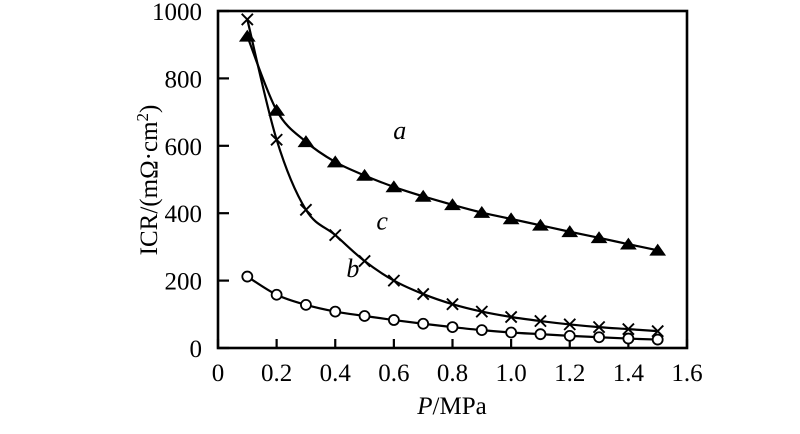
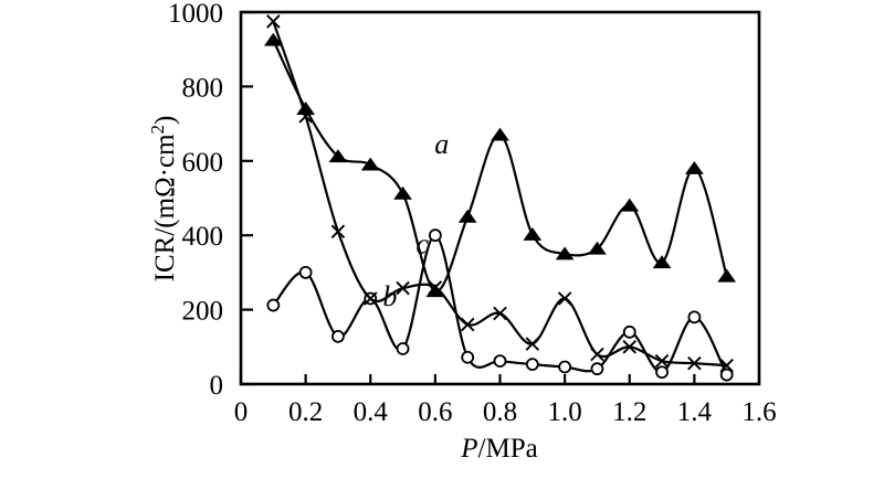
a/0.2: 700 -> 740
b/0.2: 160 -> 300
c/0.2: 620 -> 720
a/0.4: 550 -> 590
b/0.4: 110 -> 230
c/0.4: 340 -> 230
a/0.6: 480 -> 250
b/0.6: 80 -> 400
c/0.6: 200 -> 260
a/0.8: 420 -> 670
c/0.8: 130 -> 190
a/1.0: 380 -> 350
c/1.0: 90 -> 230
a/1.2: 340 -> 480
b/1.2: 40 -> 140
c/1.2: 70 -> 100
a/1.4: 310 -> 580
b/1.4: 30 -> 180
